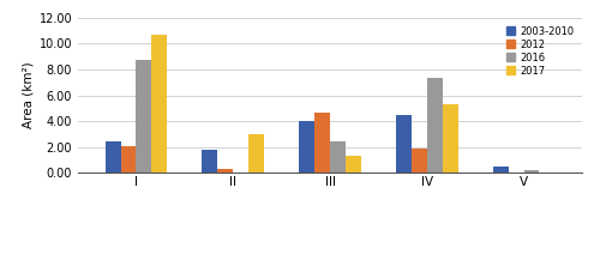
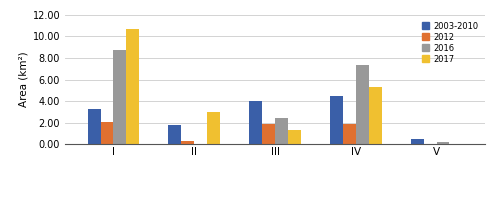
2003-2010/I: 2.4 -> 3.2
2012/III: 4.7 -> 1.9
